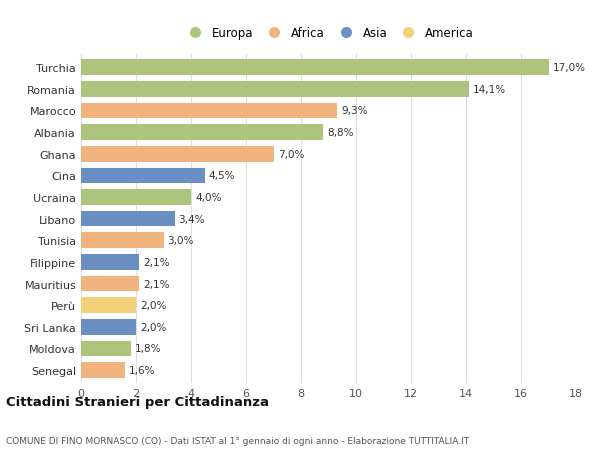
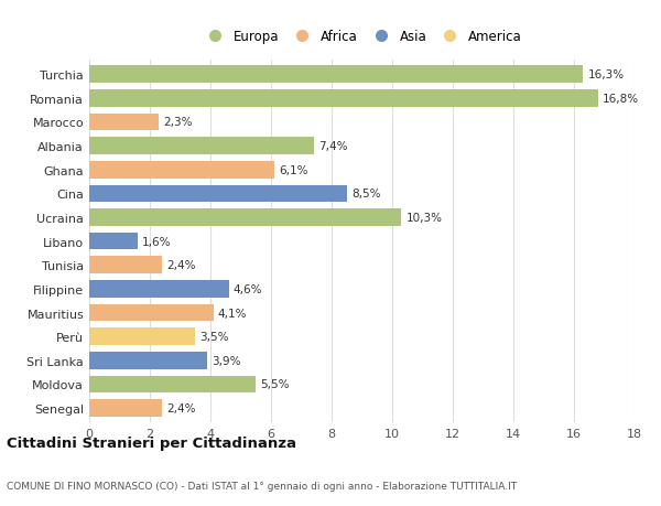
Turchia: 17,0% -> 16,3%
Romania: 14,1% -> 16,8%
Marocco: 9,3% -> 2,3%
Albania: 8,8% -> 7,4%
Ghana: 7,0% -> 6,1%
Cina: 4,5% -> 8,5%
Ucraina: 4,0% -> 10,3%
Libano: 3,4% -> 1,6%
Tunisia: 3,0% -> 2,4%
Filippine: 2,1% -> 4,6%
Mauritius: 2,1% -> 4,1%
Perù: 2,0% -> 3,5%
Sri Lanka: 2,0% -> 3,9%
Moldova: 1,8% -> 5,5%
Senegal: 1,6% -> 2,4%
